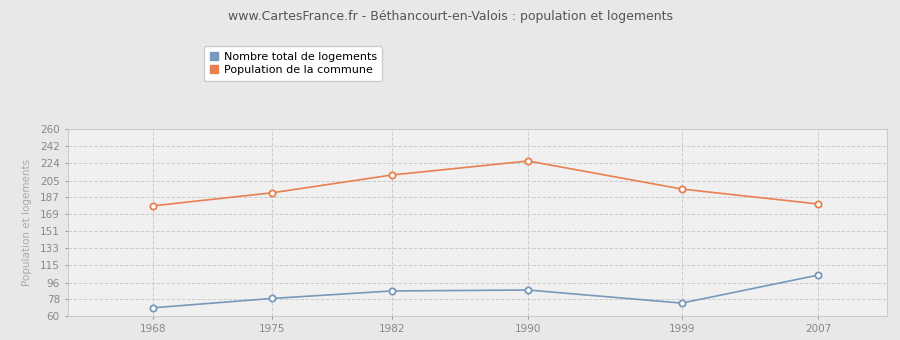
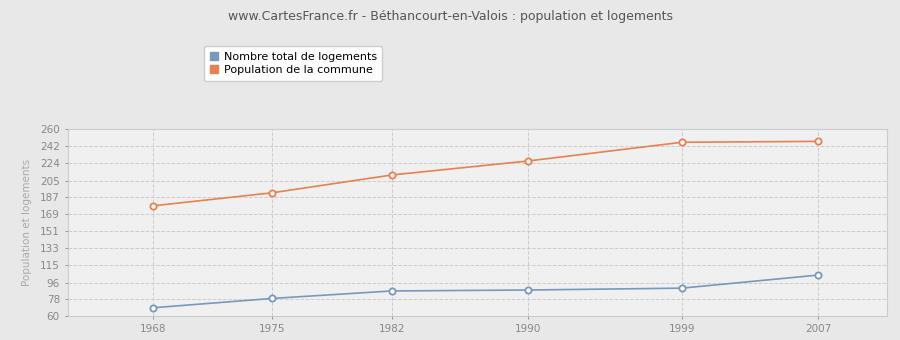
Nombre total de logements/1999: 74 -> 90
Population de la commune/1999: 196 -> 246
Population de la commune/2007: 180 -> 247
